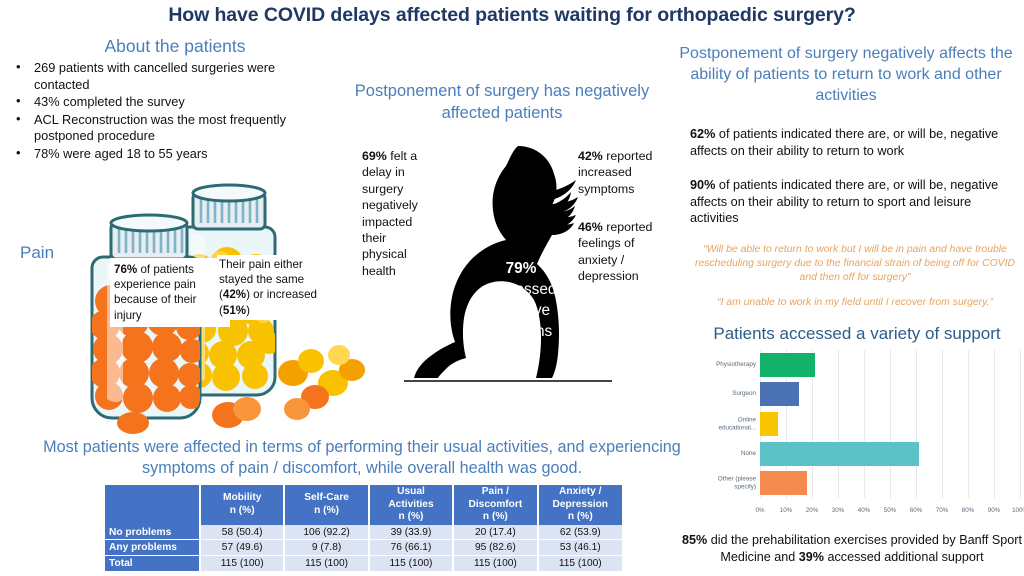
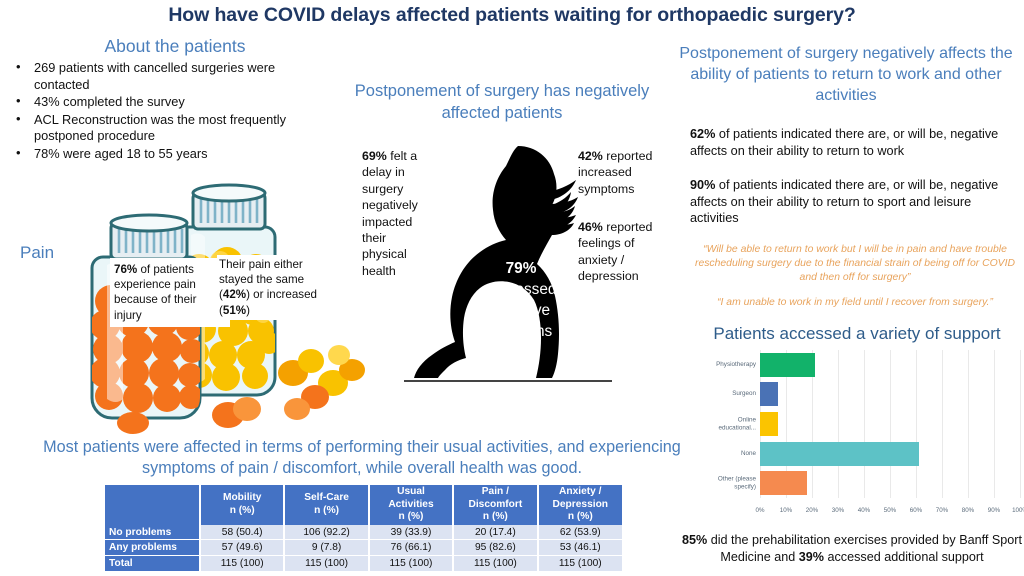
Surgeon: 15% -> 7%
